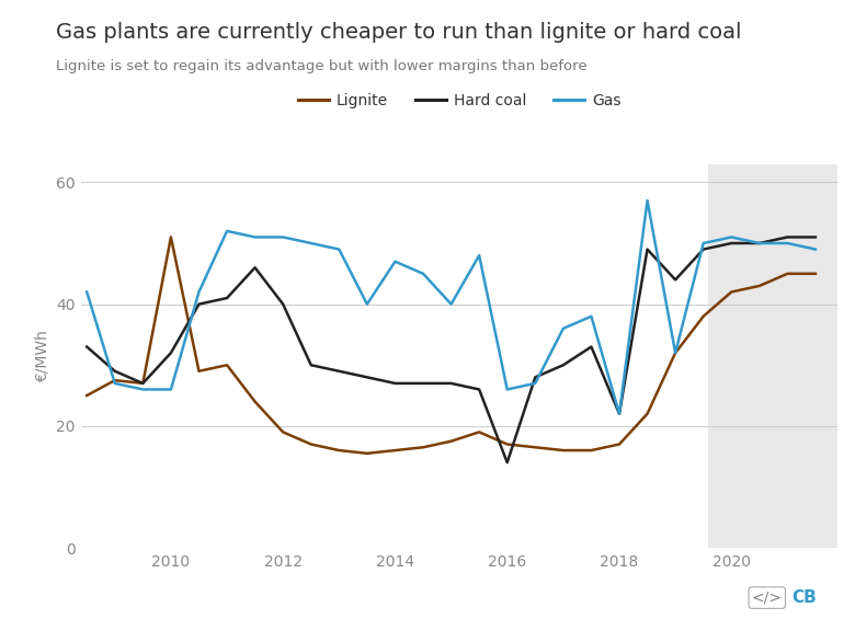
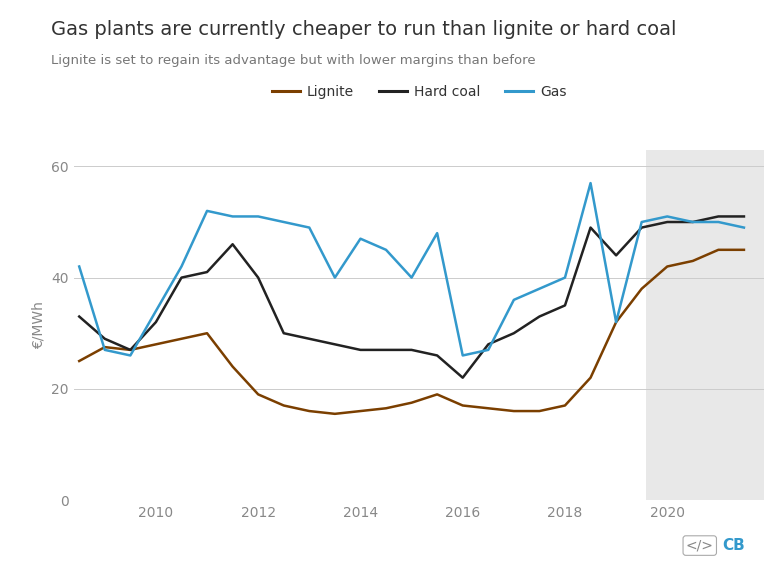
Lignite/2010: 51.0 -> 28.0
Gas/2010: 26 -> 34
Hard coal/2016: 14 -> 22
Hard coal/2018: 22 -> 35
Gas/2018: 22 -> 40
